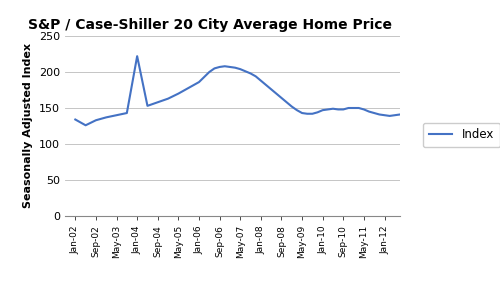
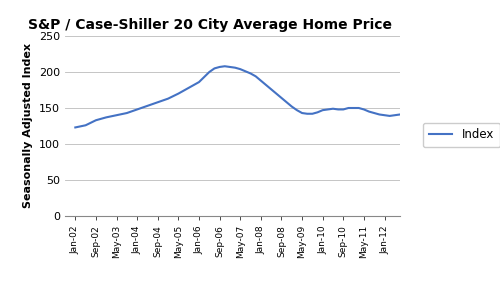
Jan-02: 134 -> 123
Jan-04: 222 -> 148
